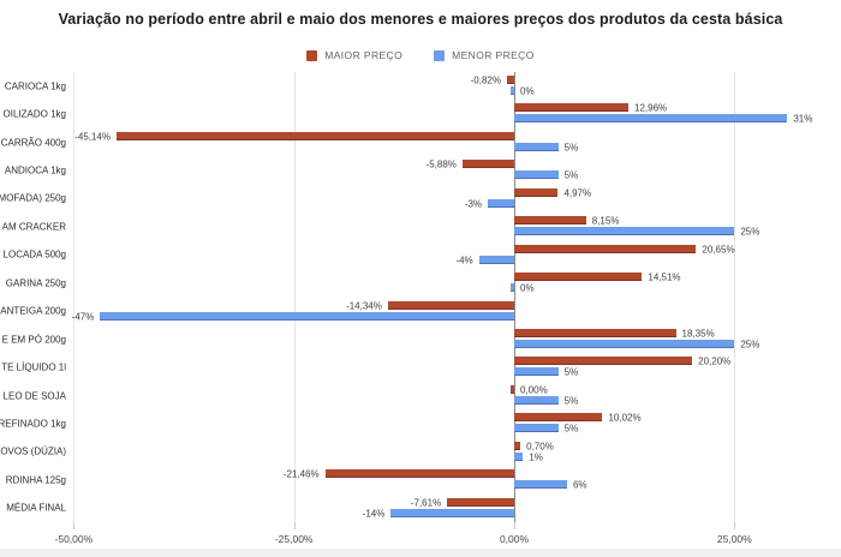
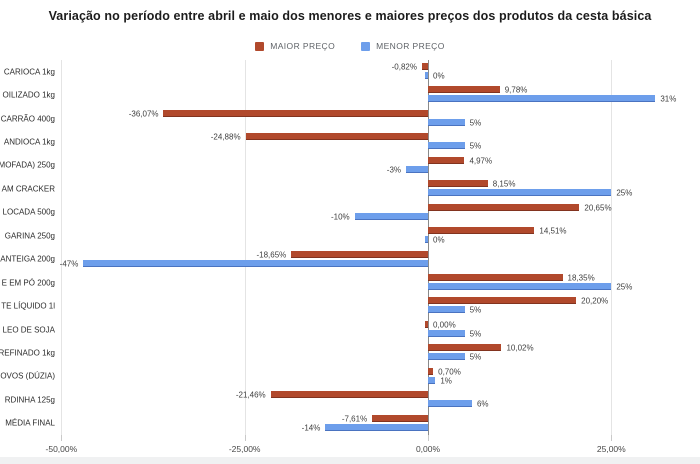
MAIOR PREÇO/OILIZADO 1kg: 12,96% -> 9,78%
MAIOR PREÇO/CARRÃO 400g: -45,14% -> -36,07%
MAIOR PREÇO/ANDIOCA 1kg: -5,88% -> -24,88%
MENOR PREÇO/LOCADA 500g: -4% -> -10%
MAIOR PREÇO/ANTEIGA 200g: -14,34% -> -18,65%
